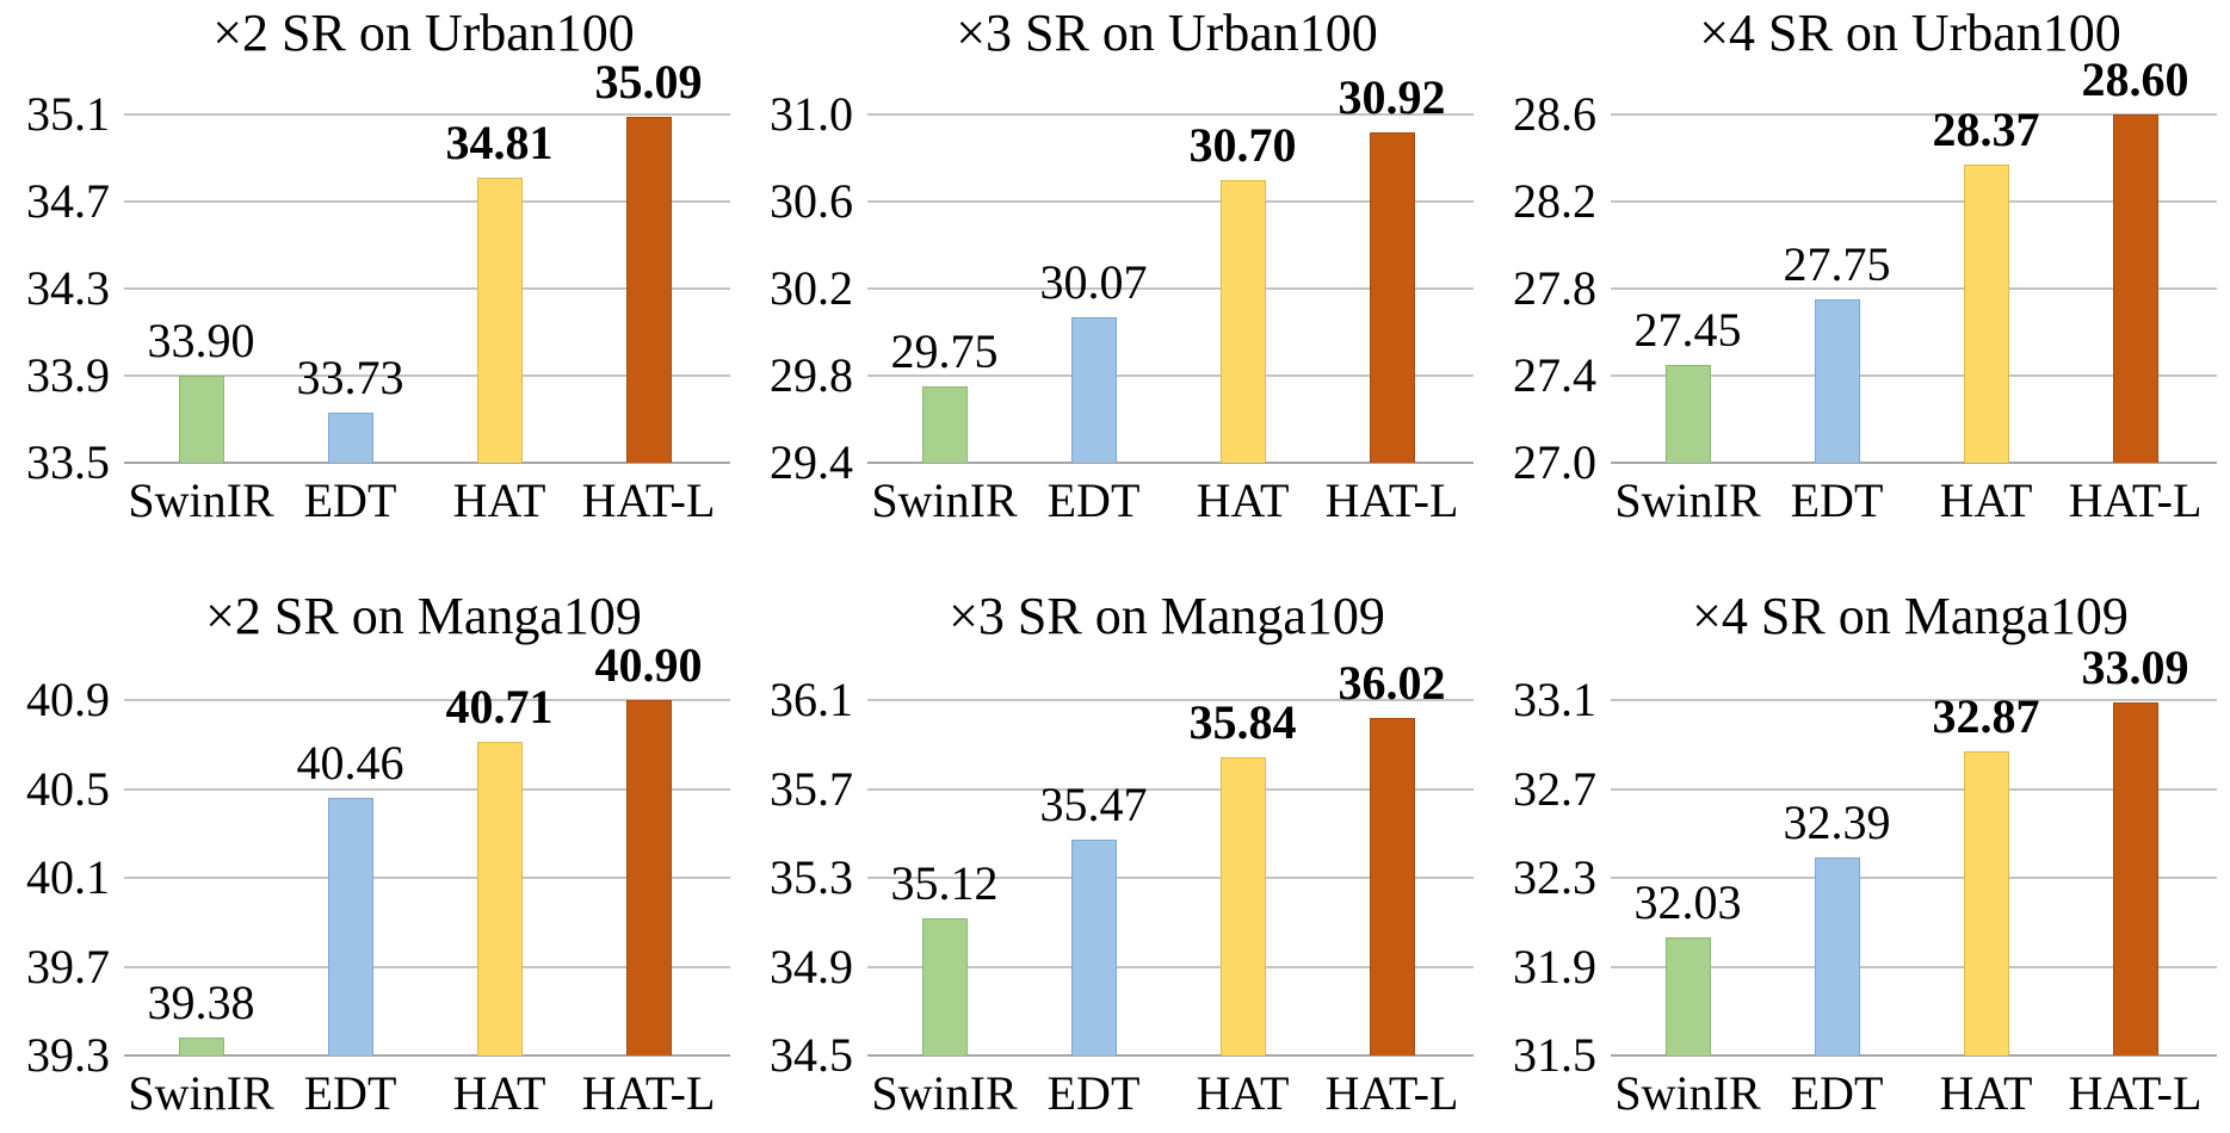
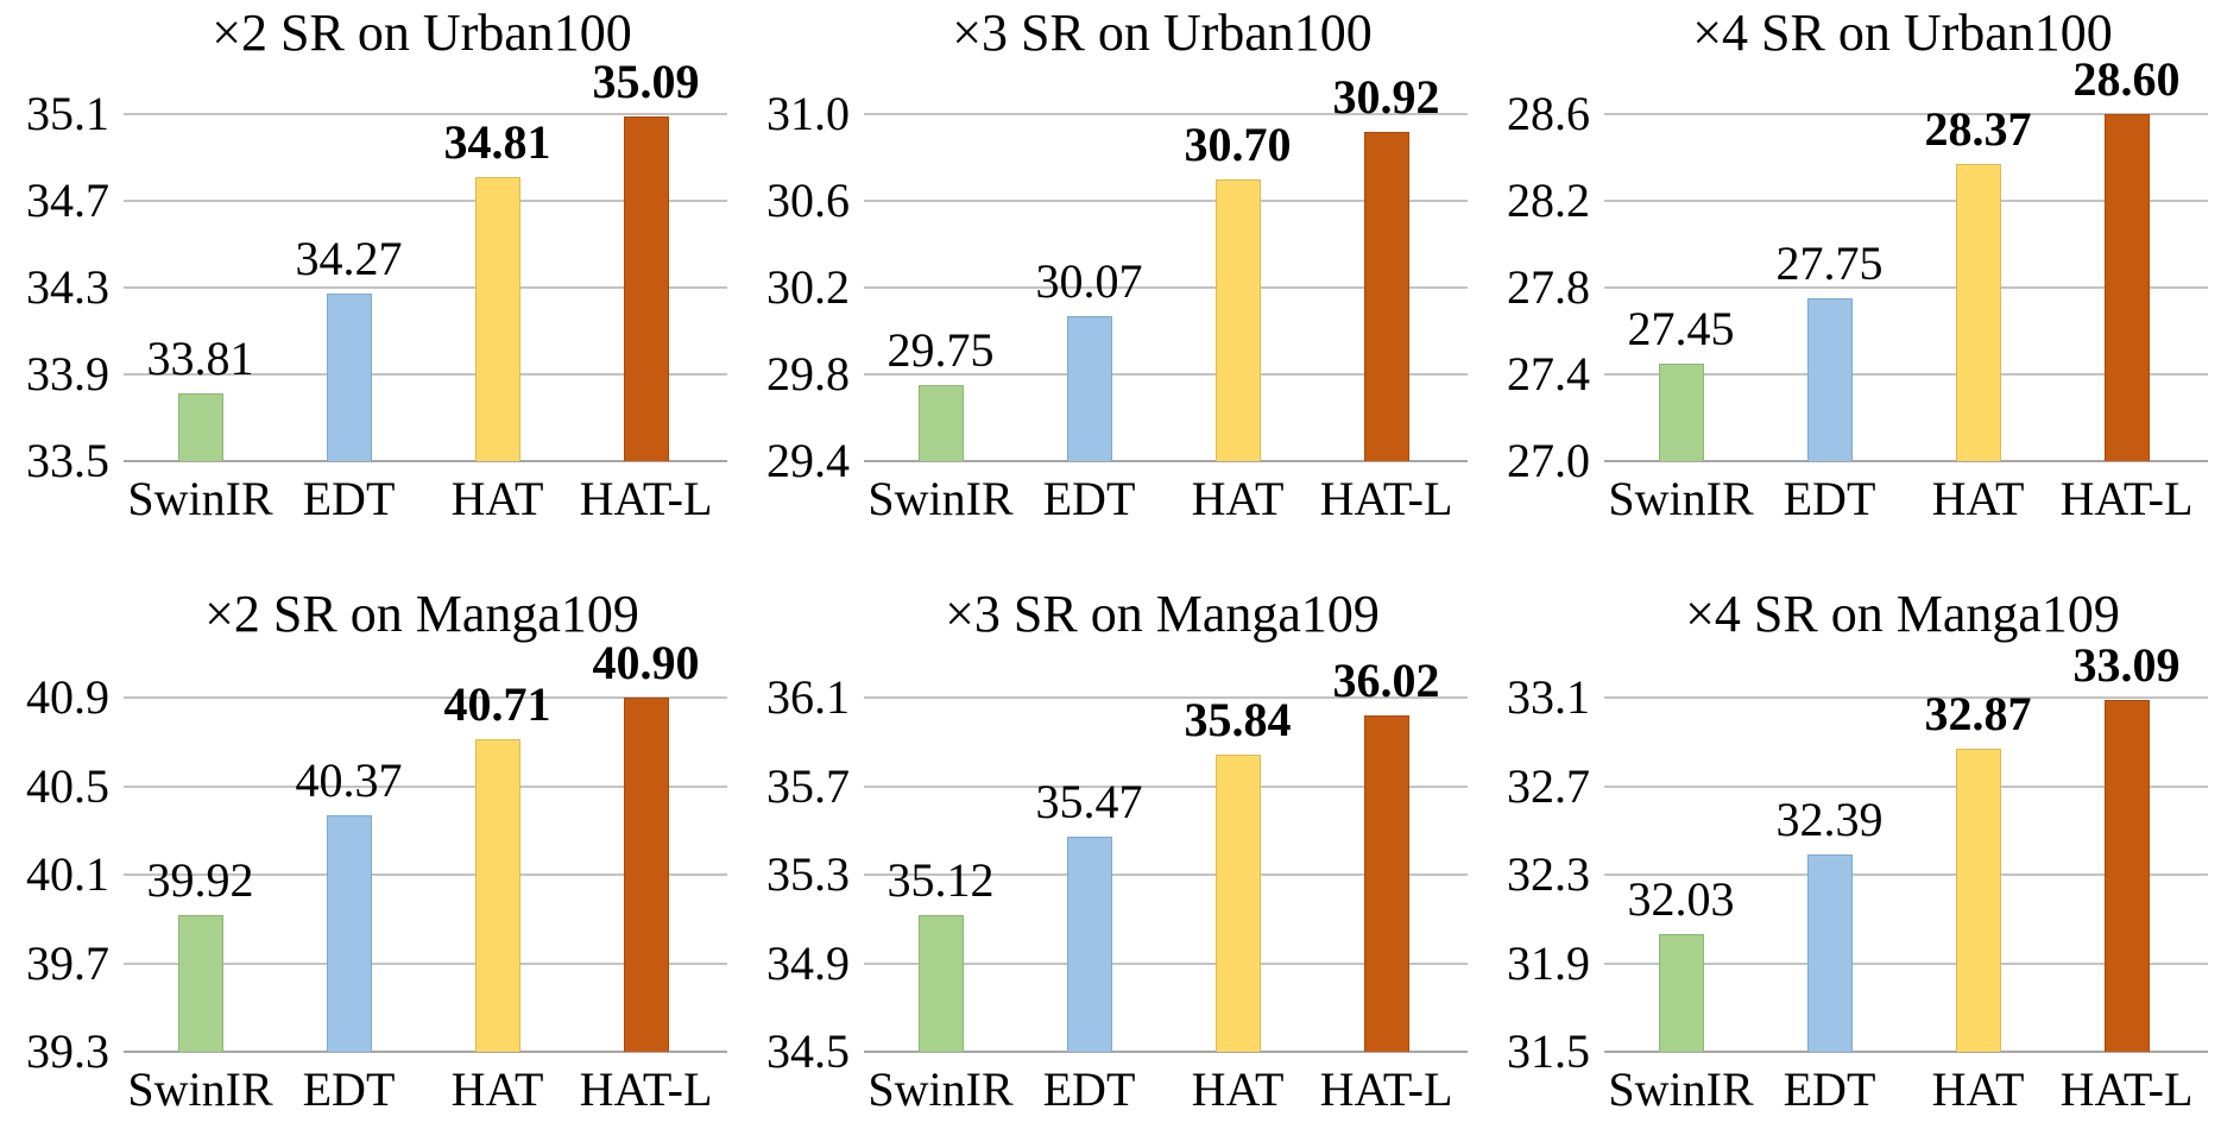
×2 SR on Urban100/SwinIR: 33.90 -> 33.81
×2 SR on Urban100/EDT: 33.73 -> 34.27
×2 SR on Manga109/SwinIR: 39.38 -> 39.92
×2 SR on Manga109/EDT: 40.46 -> 40.37
